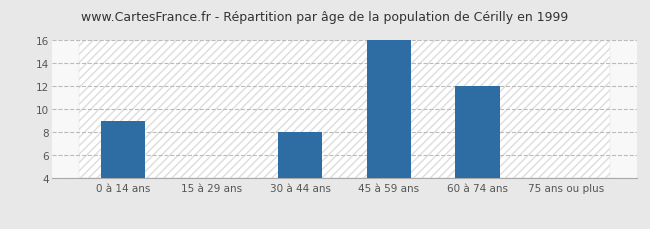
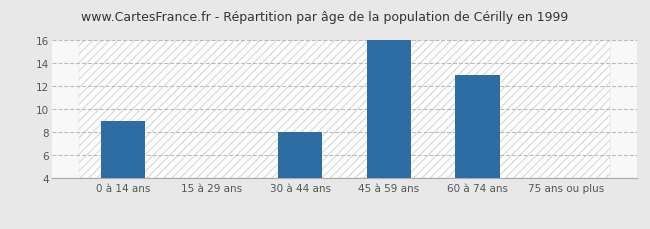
60 à 74 ans: 12 -> 13
